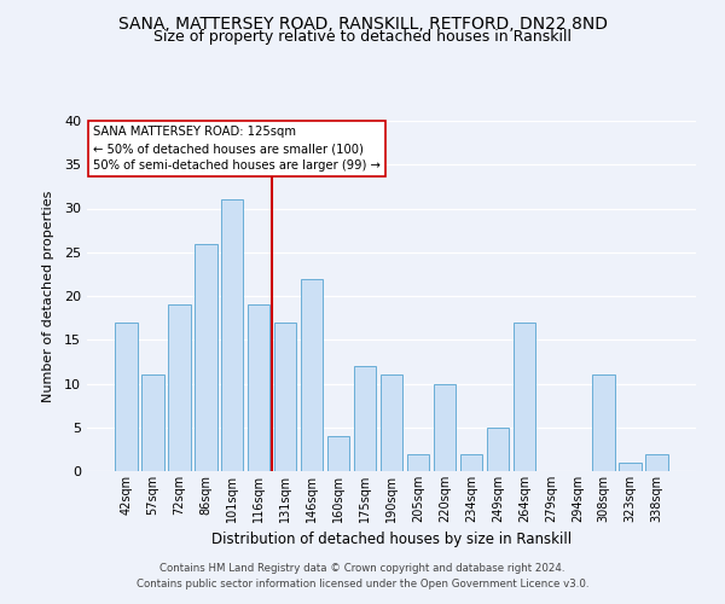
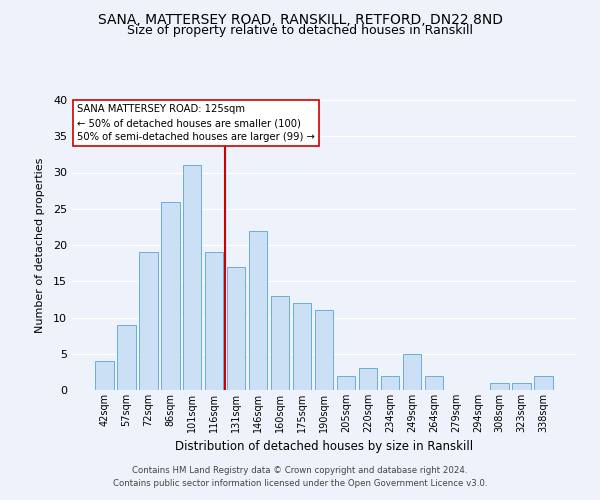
42sqm: 17 -> 4
57sqm: 11 -> 9
160sqm: 4 -> 13
220sqm: 10 -> 3
264sqm: 17 -> 2
308sqm: 11 -> 1
